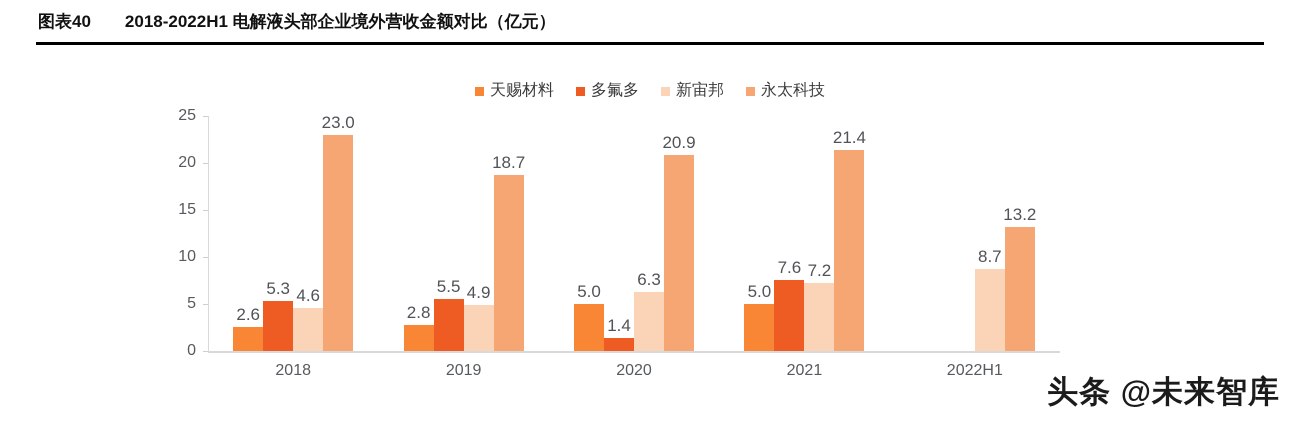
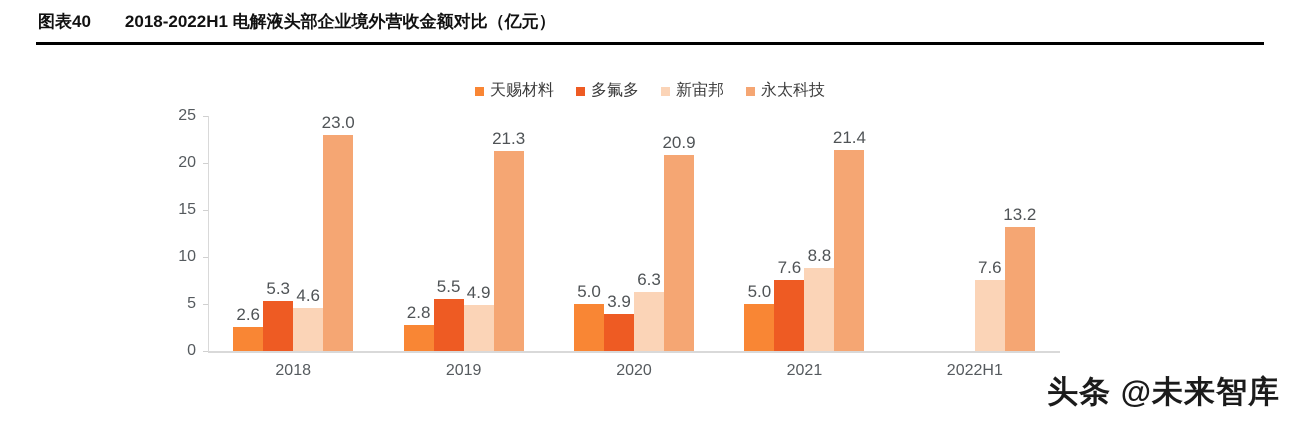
永太科技/2019: 18.7 -> 21.3
多氟多/2020: 1.4 -> 3.9
新宙邦/2021: 7.2 -> 8.8
新宙邦/2022H1: 8.7 -> 7.6
